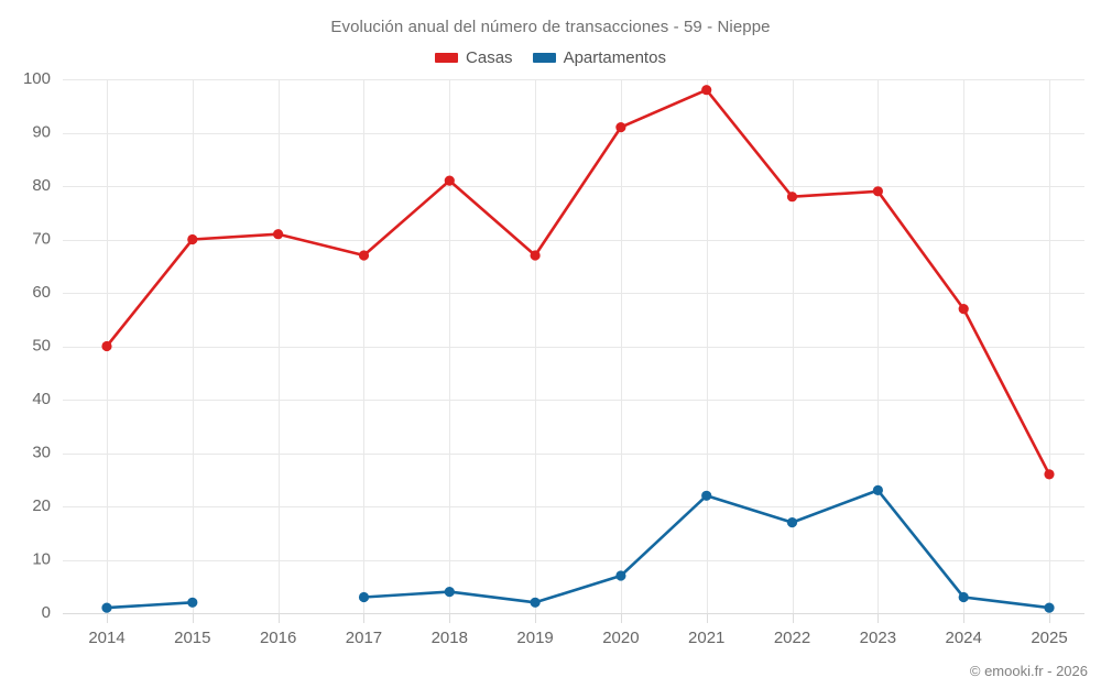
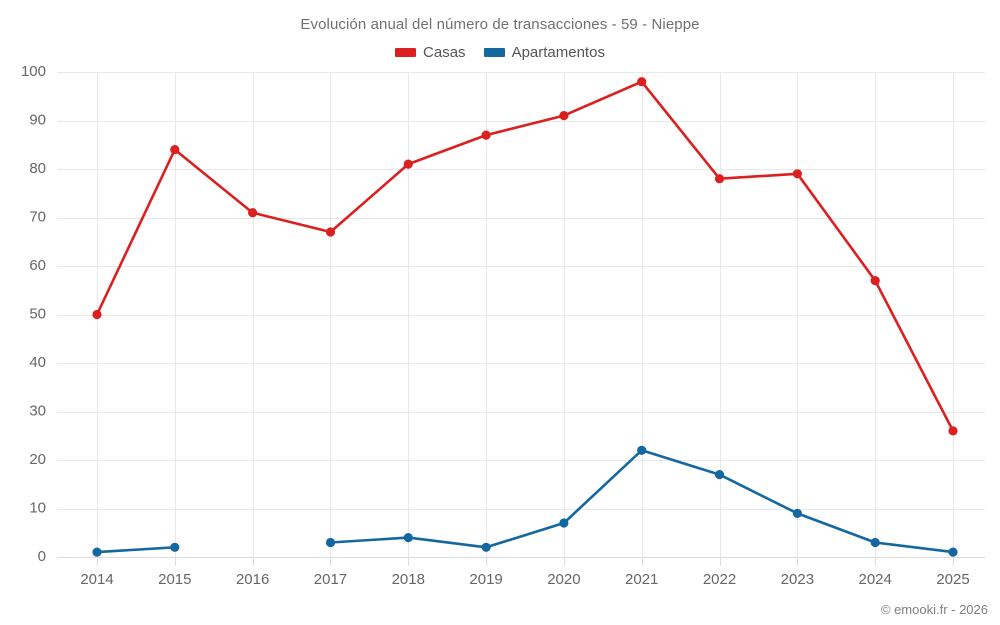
Casas/2015: 70 -> 84
Casas/2019: 67 -> 87
Apartamentos/2023: 23 -> 9
